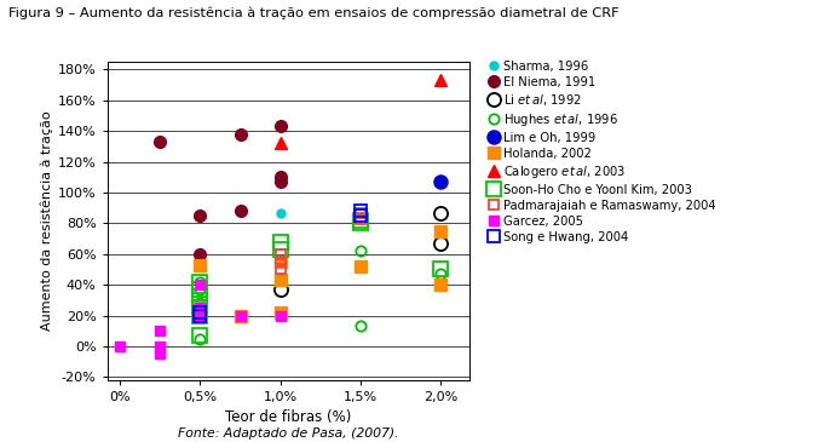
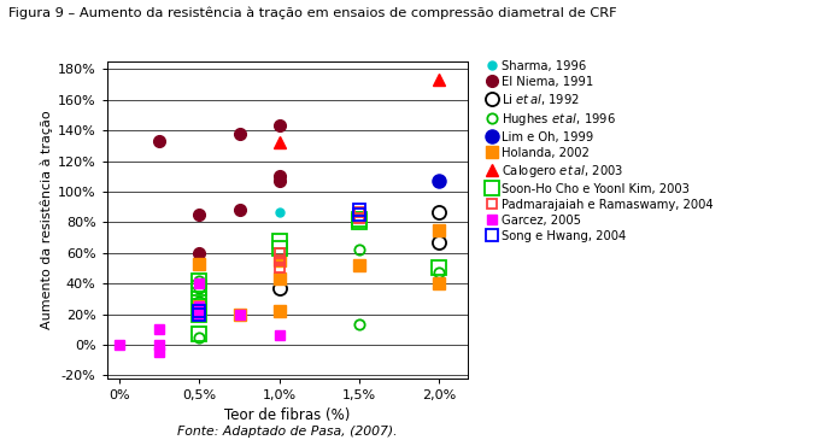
Garcez, 2005/1,0%: 20% -> 6%
